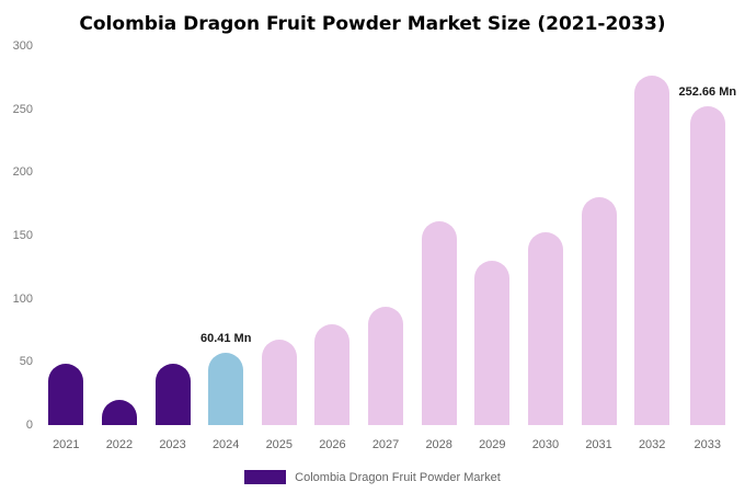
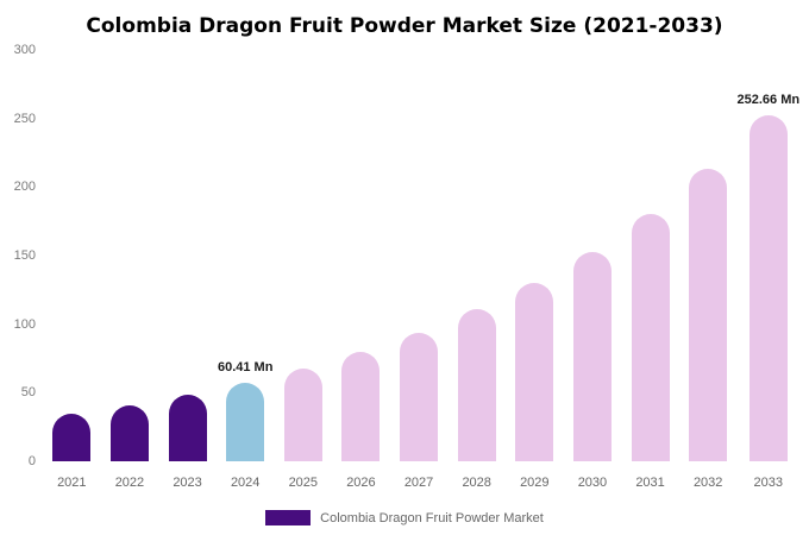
2021: 49 -> 35
2022: 20 -> 41
2028: 161 -> 111
2032: 277 -> 213
